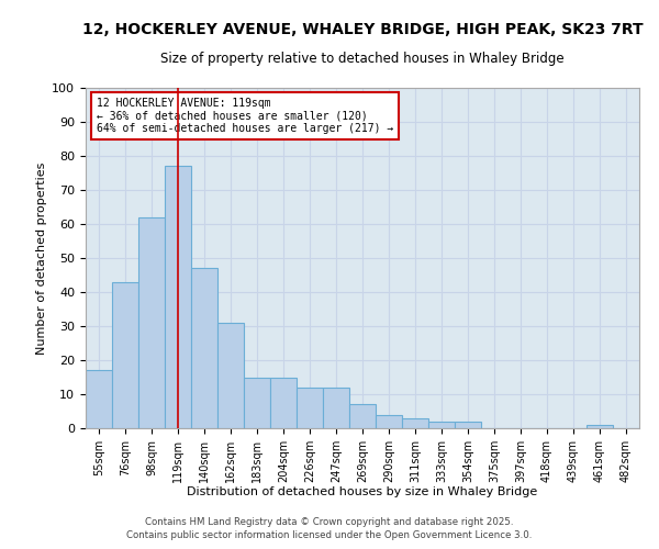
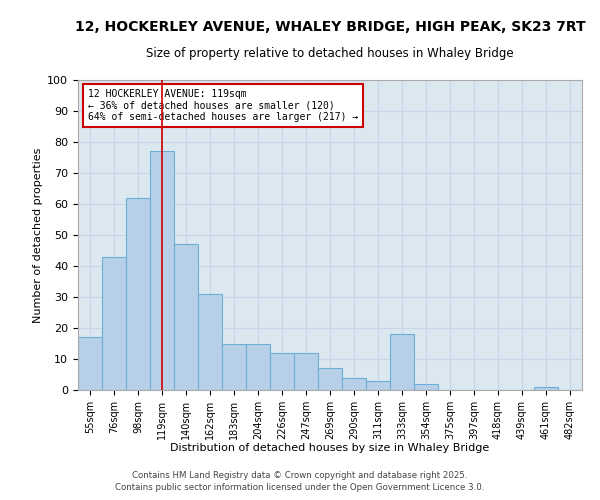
333sqm: 2 -> 18
